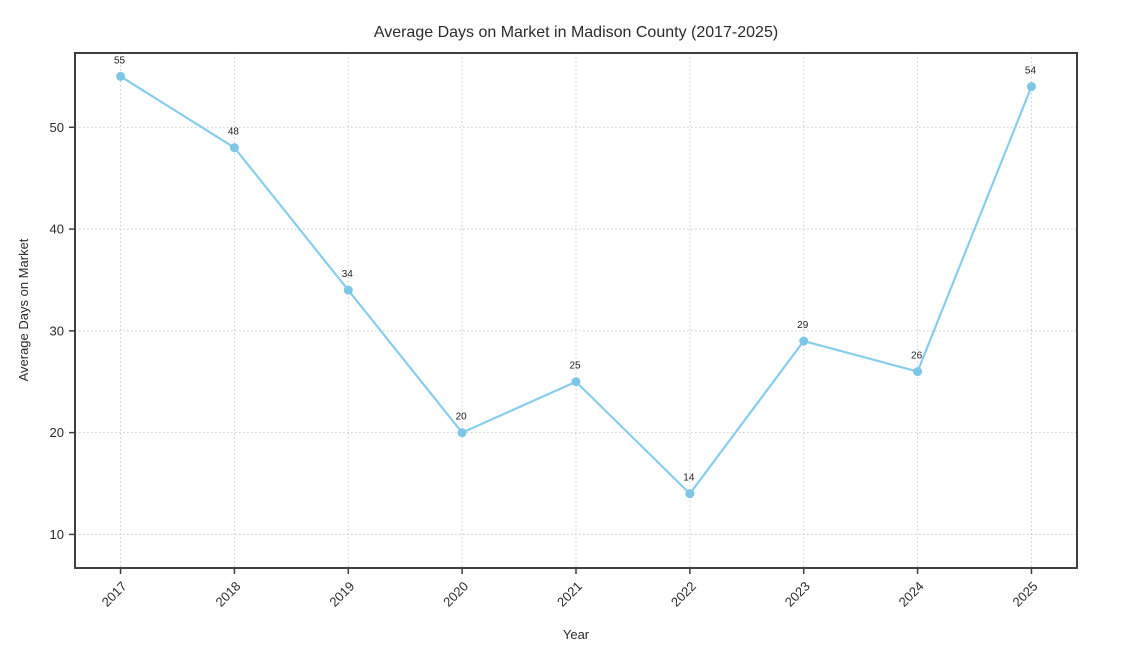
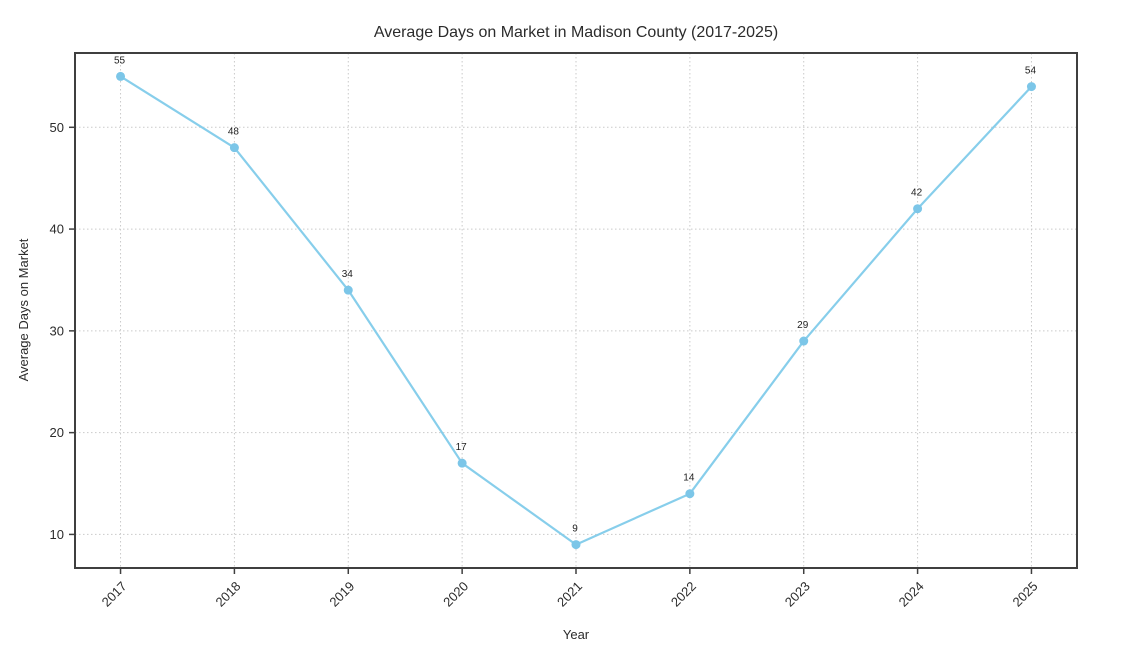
2020: 20 -> 17
2021: 25 -> 9
2024: 26 -> 42
